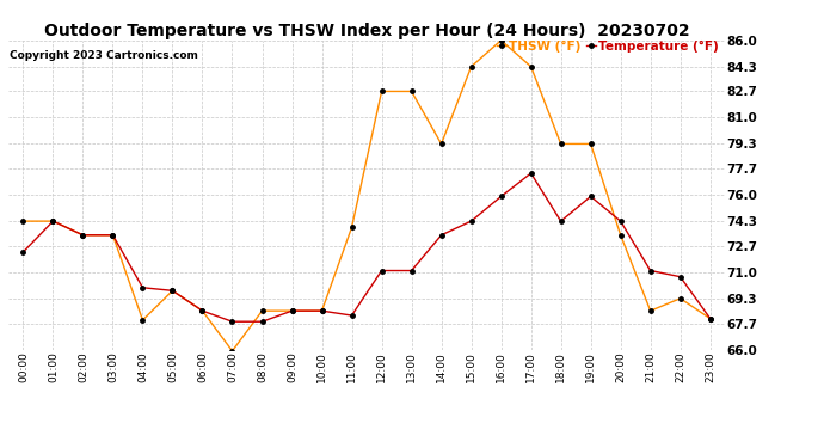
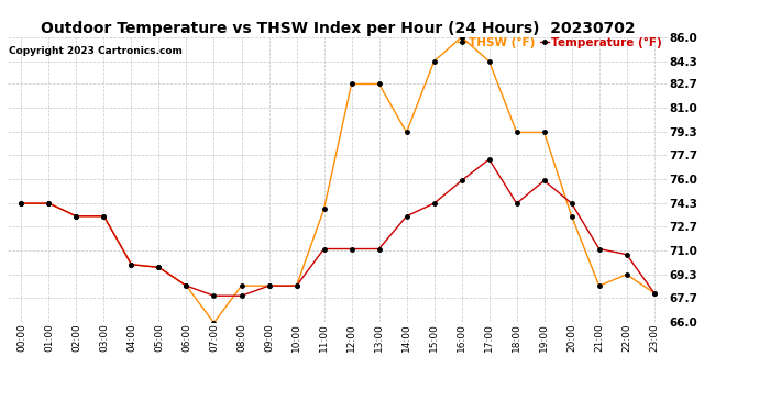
Temperature (°F)/00:00: 72.3 -> 74.3
THSW (°F)/04:00: 67.9 -> 70.0
Temperature (°F)/11:00: 68.2 -> 71.1
